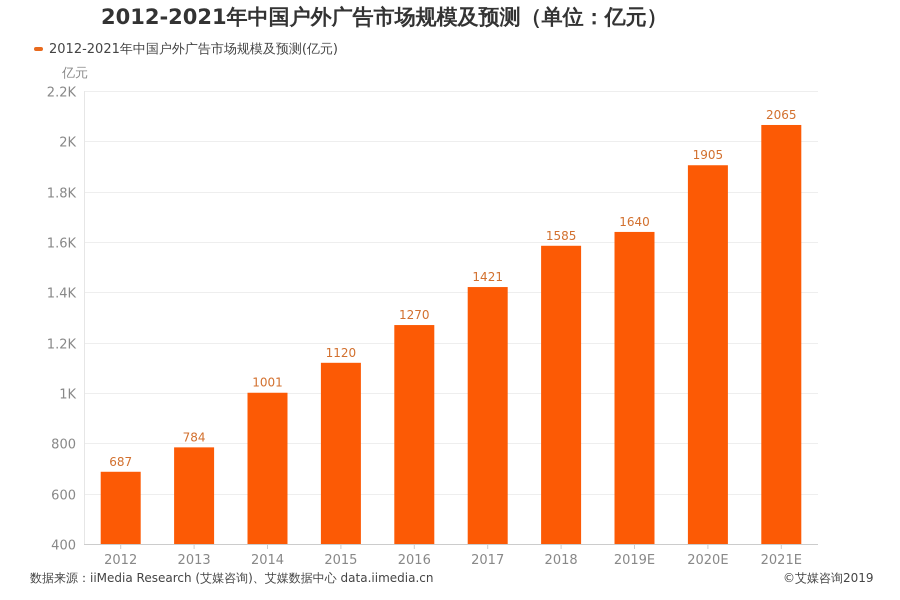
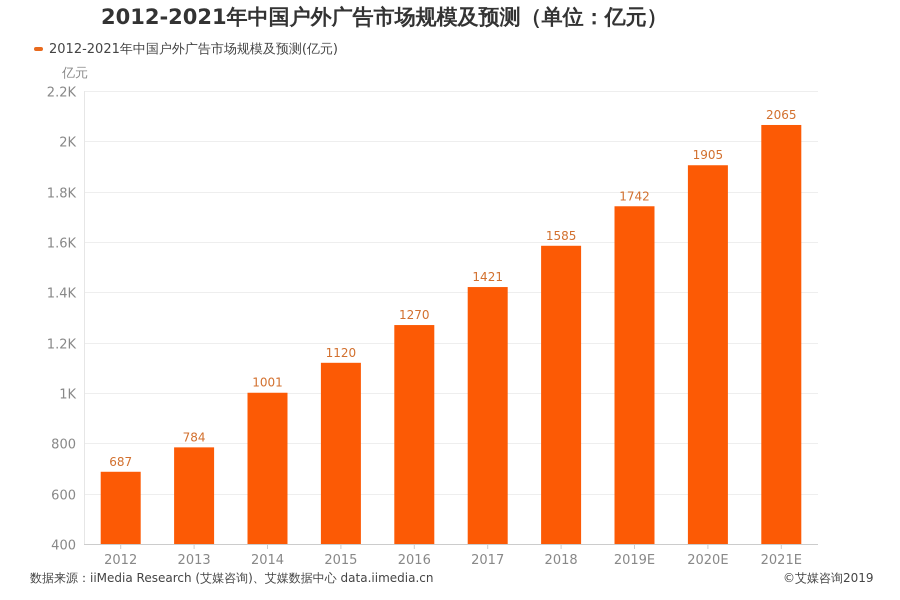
2019E: 1640 -> 1742
